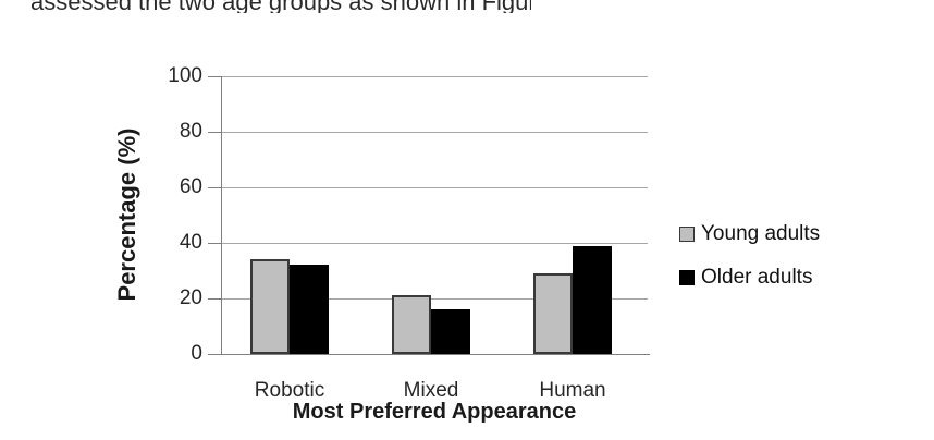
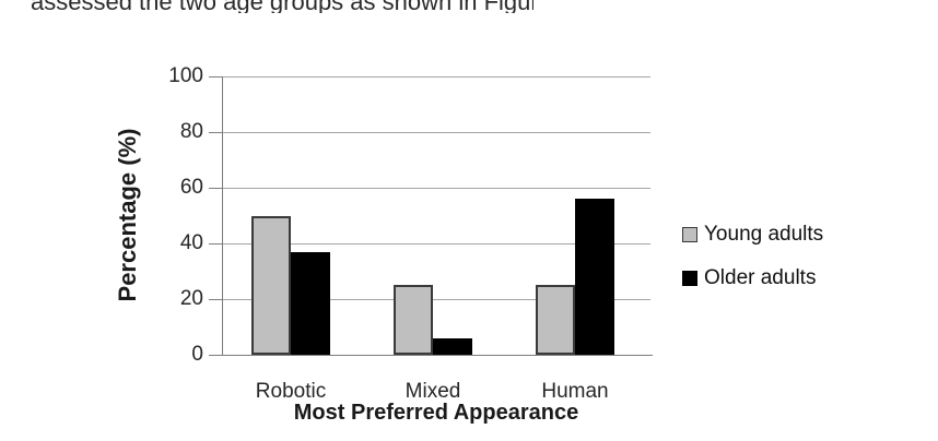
Young adults/Robotic: 34 -> 50
Older adults/Robotic: 32 -> 37
Young adults/Mixed: 21 -> 25
Older adults/Mixed: 16 -> 6
Young adults/Human: 29 -> 25
Older adults/Human: 39 -> 56
